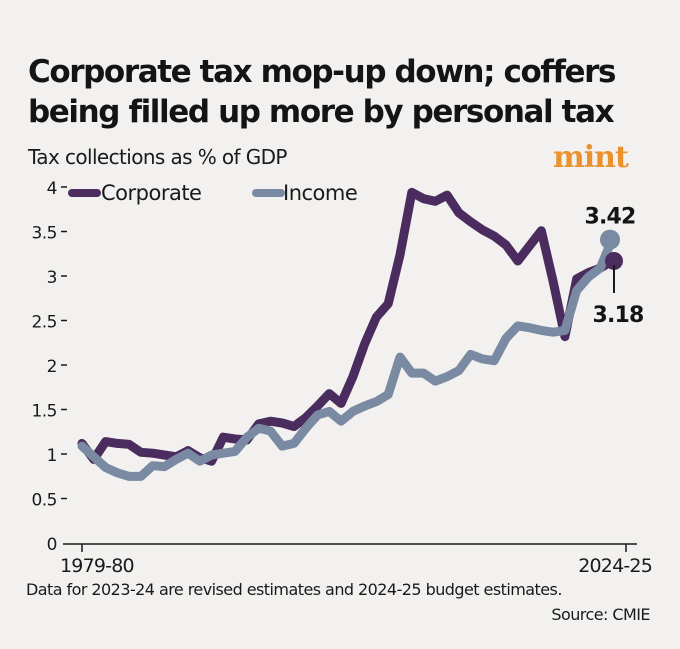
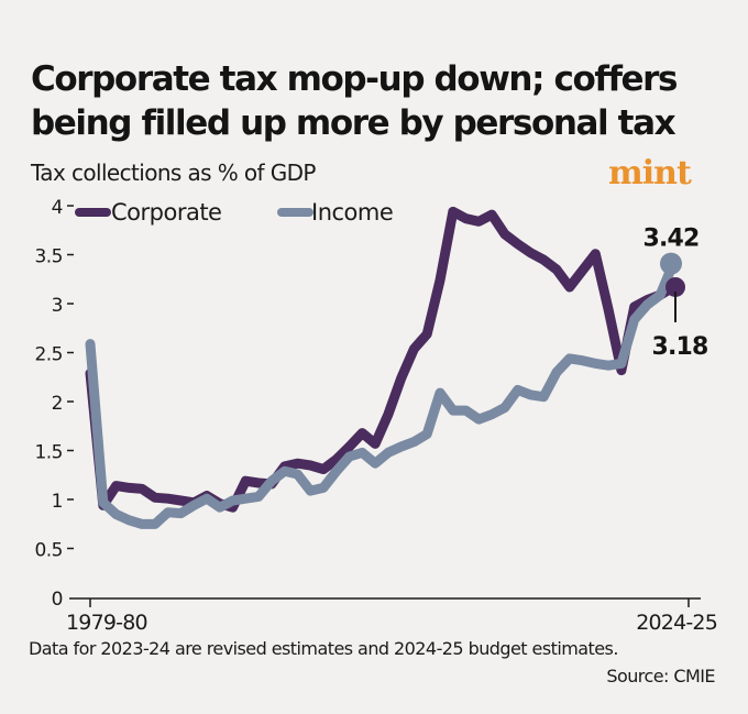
Corporate/1979-80: 1.1 -> 2.3
Income/1979-80: 1.1 -> 2.6
